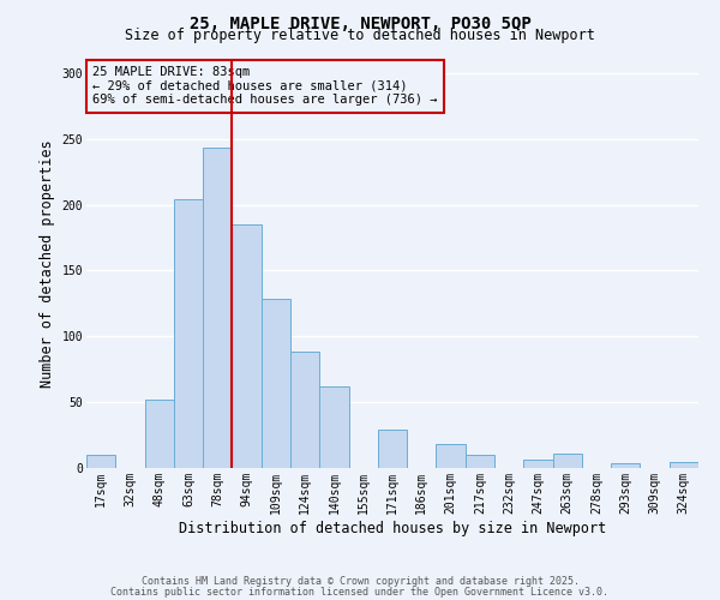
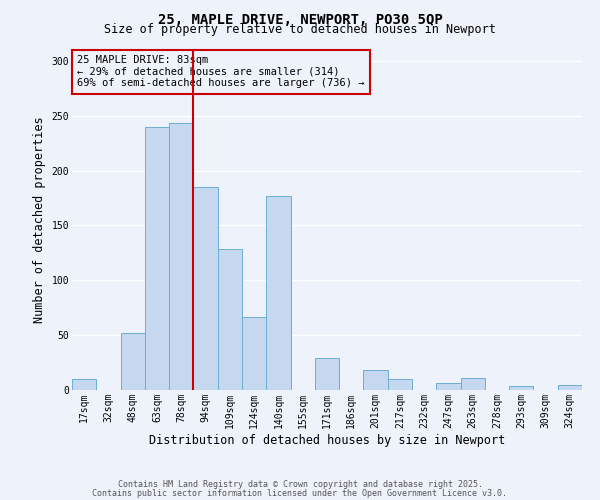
63sqm: 204 -> 240
124sqm: 88 -> 67
140sqm: 62 -> 177
